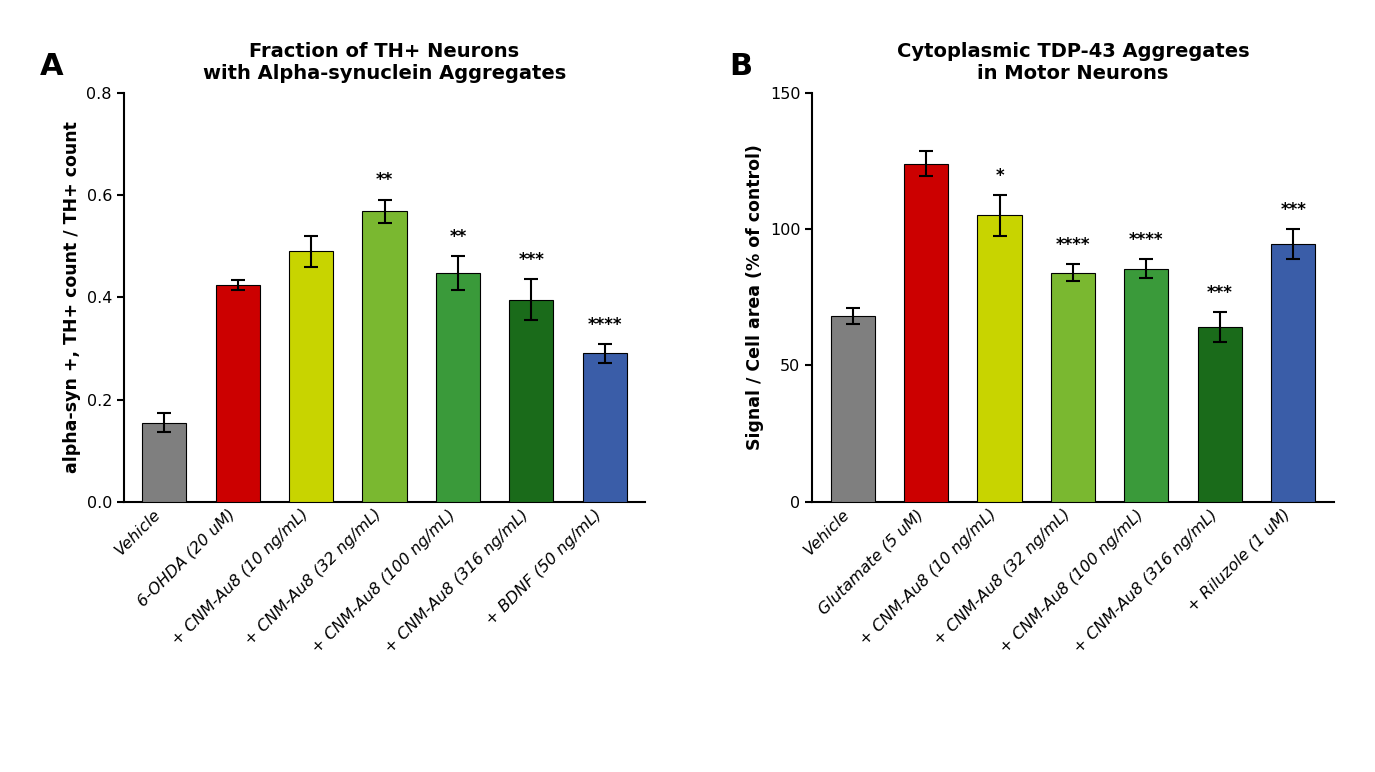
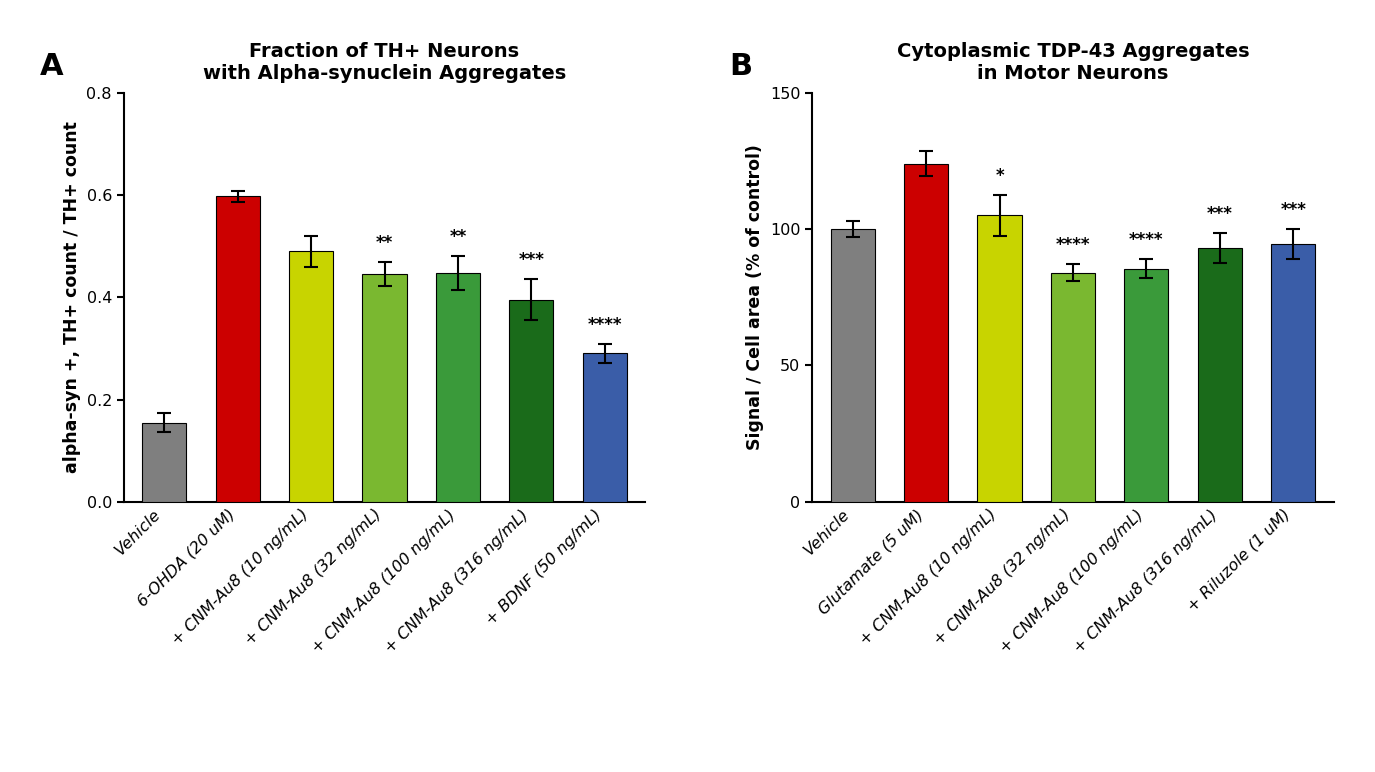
Fraction of TH+ Neurons with Alpha-synuclein Aggregates/6-OHDA (20 uM): 0.424 -> 0.597
Fraction of TH+ Neurons with Alpha-synuclein Aggregates/+ CNM-Au8 (32 ng/mL): 0.568 -> 0.445
Cytoplasmic TDP-43 Aggregates in Motor Neurons/Vehicle: 68.0 -> 100.0
Cytoplasmic TDP-43 Aggregates in Motor Neurons/+ CNM-Au8 (316 ng/mL): 64.0 -> 93.0
